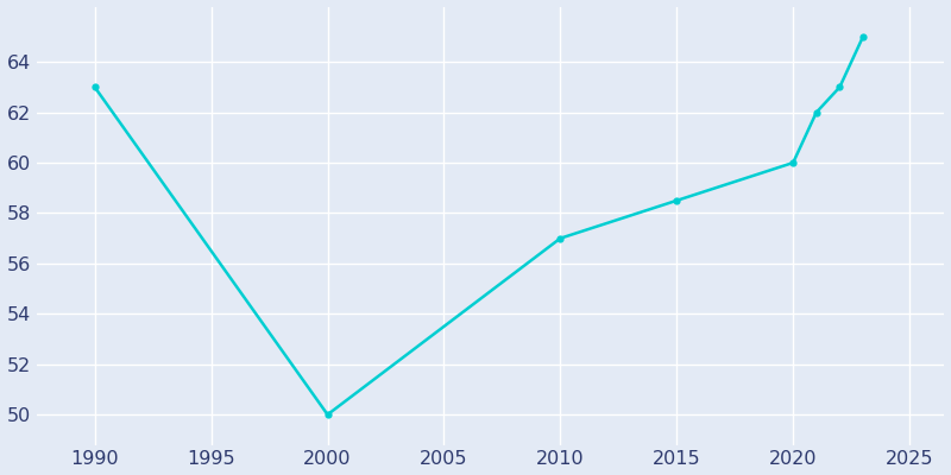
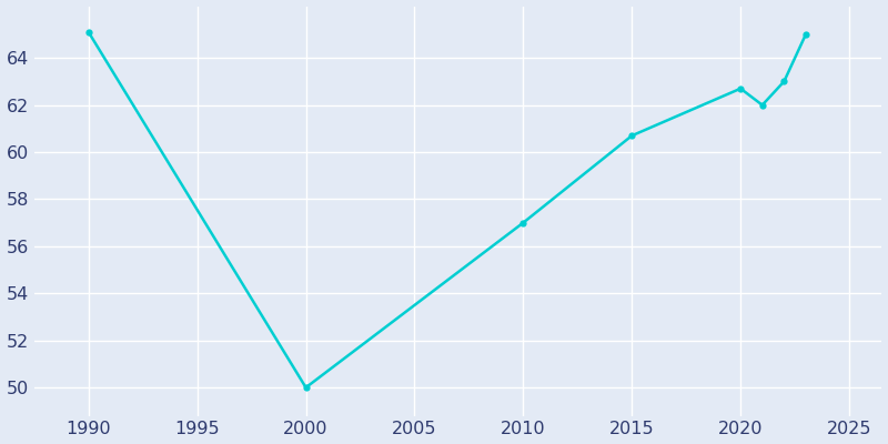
1990: 63.0 -> 65.1
2015: 58.5 -> 60.7
2020: 60.0 -> 62.7
